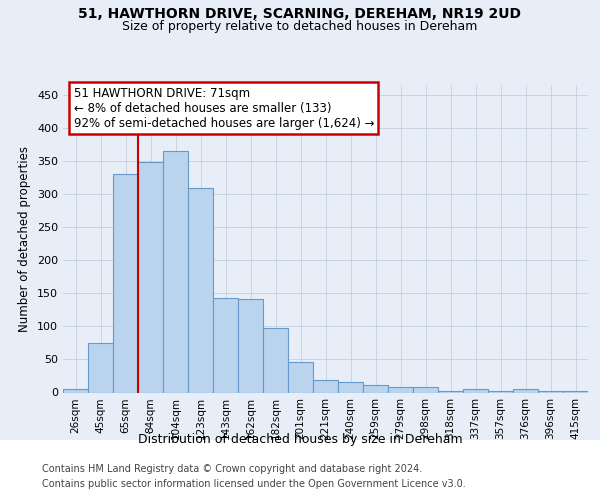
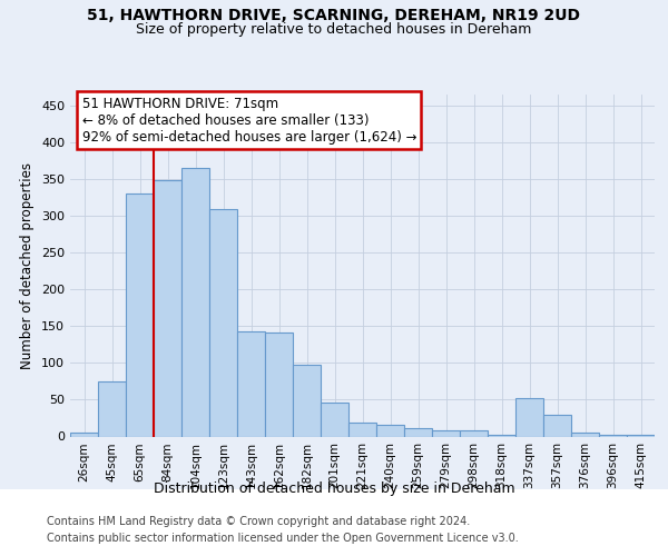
337sqm: 5 -> 52
357sqm: 2 -> 30
